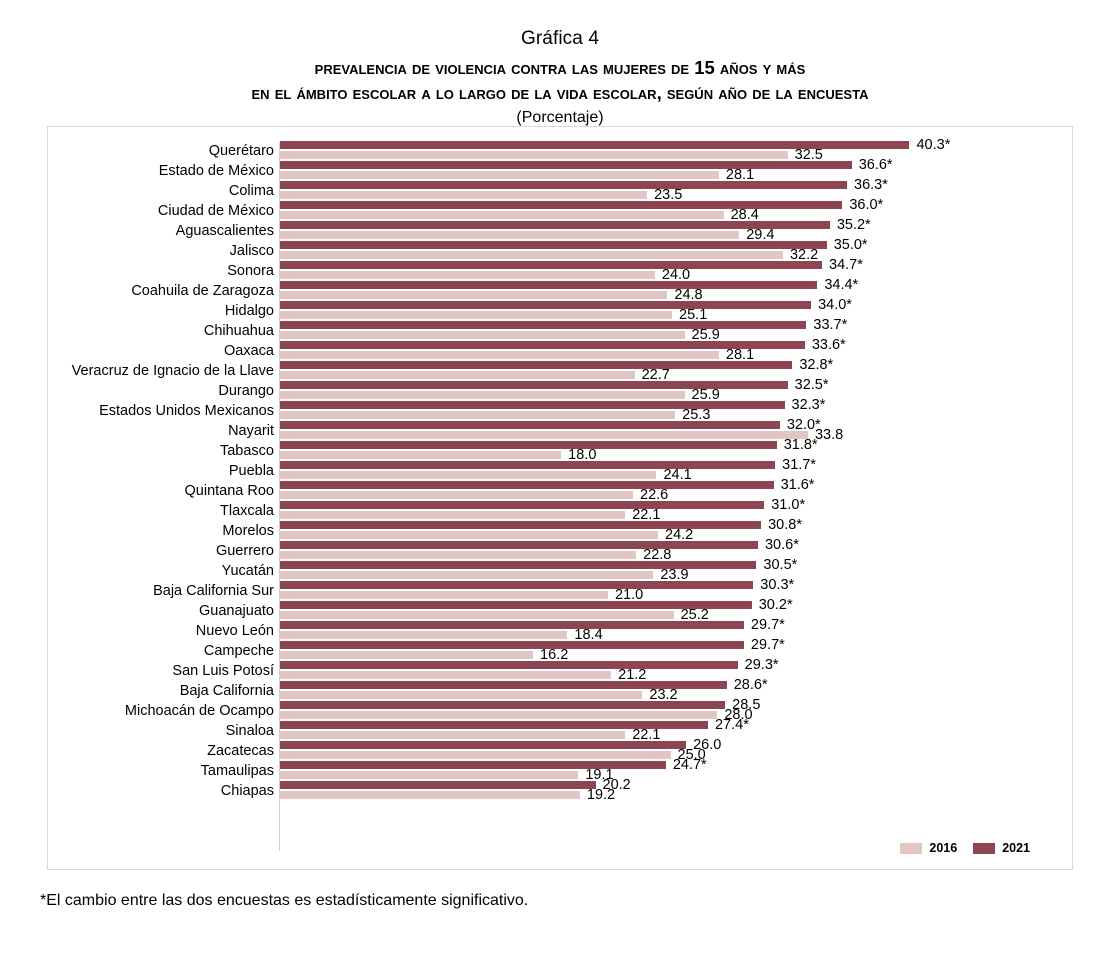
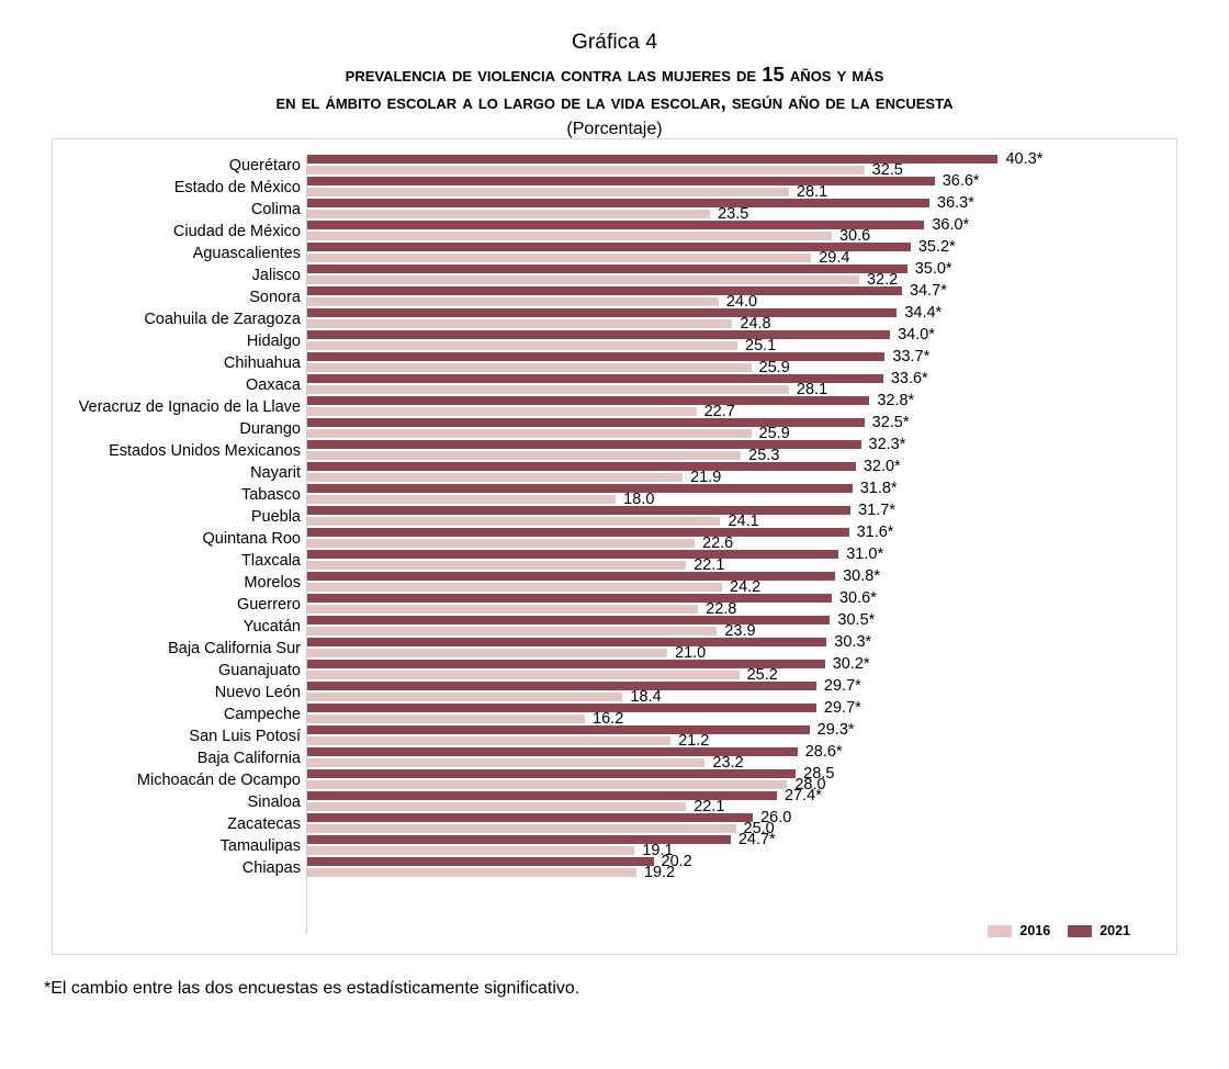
2016/Ciudad de México: 28.4 -> 30.6
2016/Nayarit: 33.8 -> 21.9
